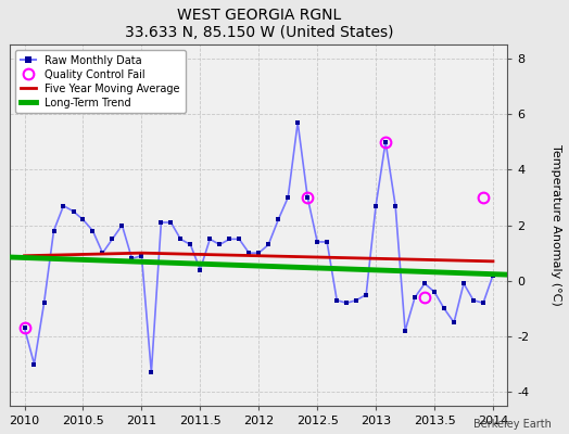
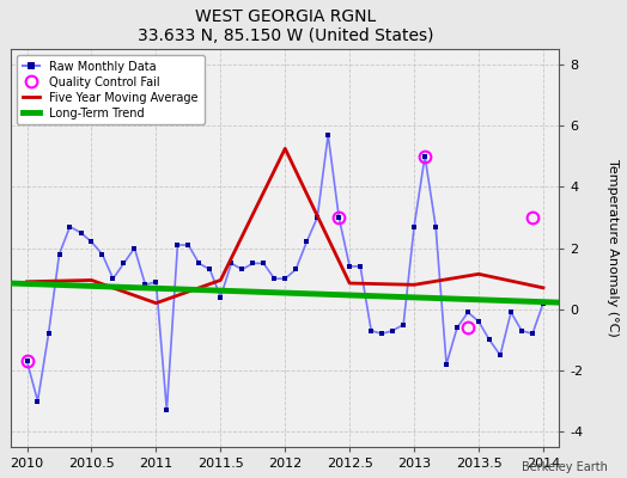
Five Year Moving Average/2011: 1.00 -> 0.20
Five Year Moving Average/2012: 0.90 -> 5.25
Five Year Moving Average/2013.5: 0.75 -> 1.15
